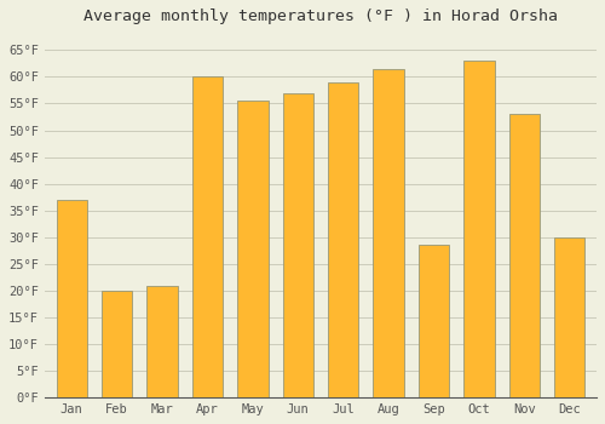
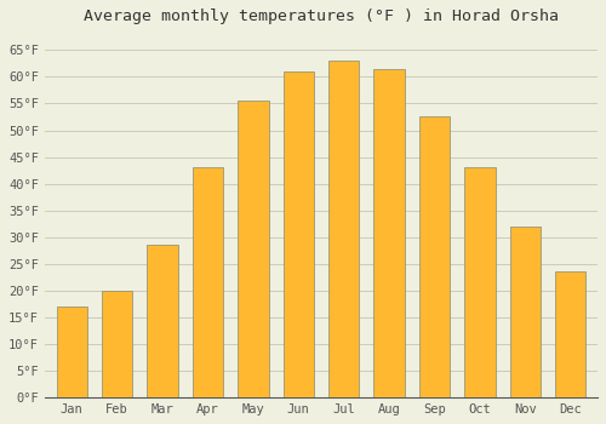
Jan: 37.0°F -> 17.0°F
Mar: 21.0°F -> 28.5°F
Apr: 60.0°F -> 43.0°F
Jun: 57.0°F -> 61.0°F
Jul: 59.0°F -> 63.0°F
Sep: 28.5°F -> 52.5°F
Oct: 63.0°F -> 43.0°F
Nov: 53.0°F -> 32.0°F
Dec: 30.0°F -> 23.5°F
